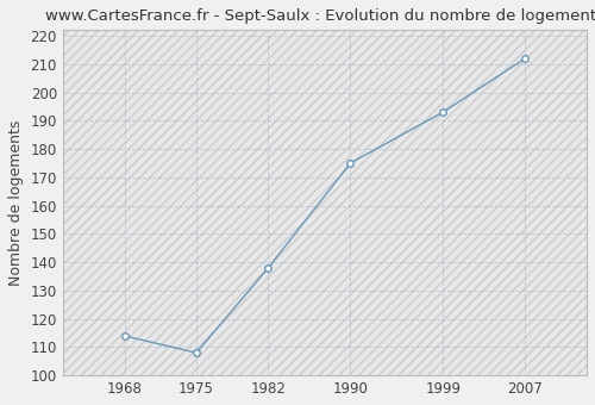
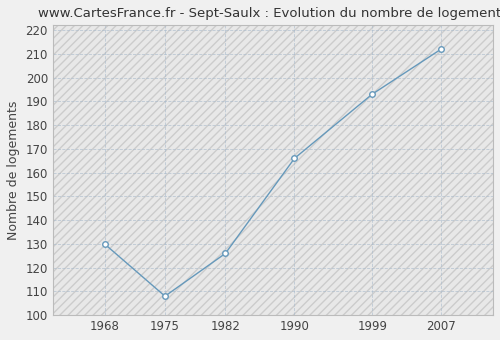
1968: 114 -> 130
1982: 138 -> 126
1990: 175 -> 166
